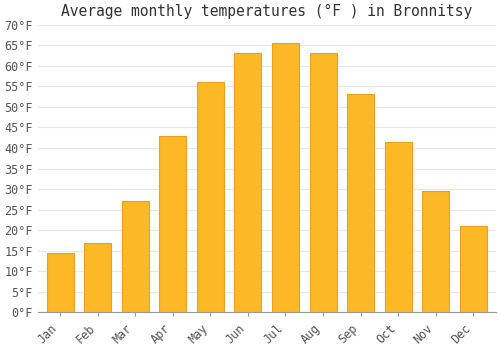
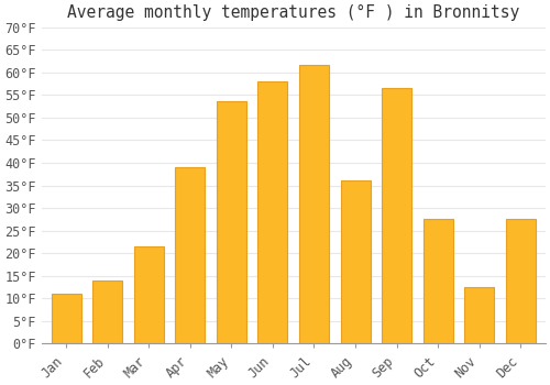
Jan: 14.5°F -> 11.0°F
Feb: 17.0°F -> 14.0°F
Mar: 27.0°F -> 21.5°F
Apr: 43.0°F -> 39.0°F
May: 56.0°F -> 53.5°F
Jun: 63.0°F -> 58.0°F
Jul: 65.5°F -> 61.5°F
Aug: 63.0°F -> 36.0°F
Sep: 53.0°F -> 56.5°F
Oct: 41.5°F -> 27.5°F
Nov: 29.5°F -> 12.5°F
Dec: 21.0°F -> 27.5°F
